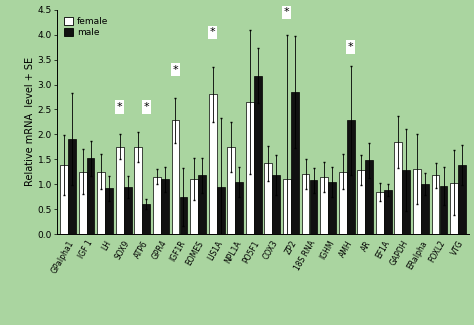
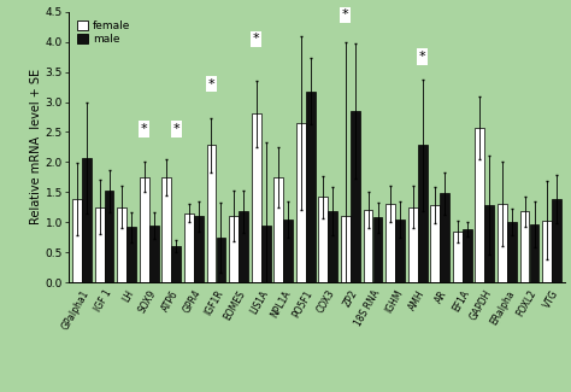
male/GPalpha1: 1.90 -> 2.07
female/IGHM: 1.15 -> 1.30
female/GAPDH: 1.85 -> 2.57
